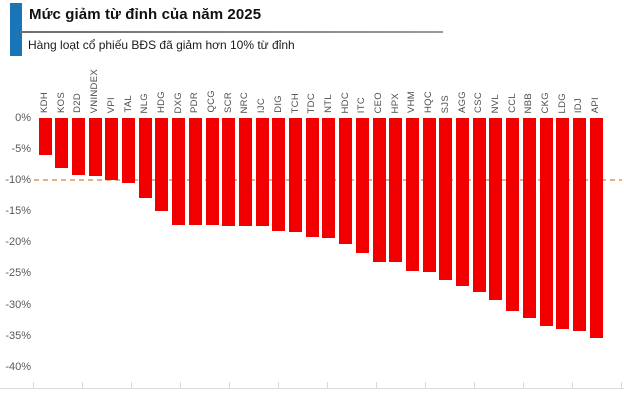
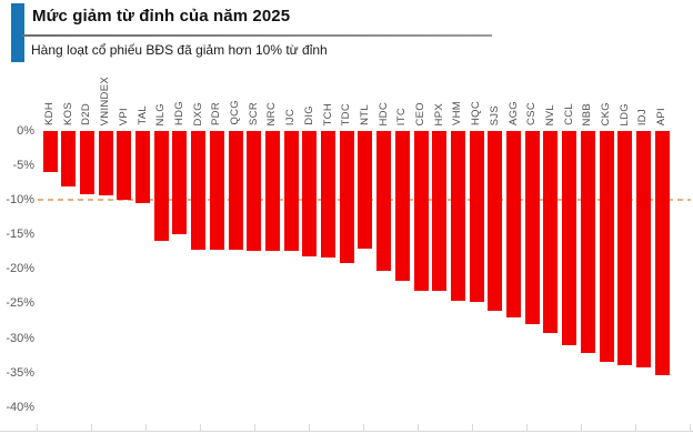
NLG: -13% -> -16%
NTL: -19% -> -17%
